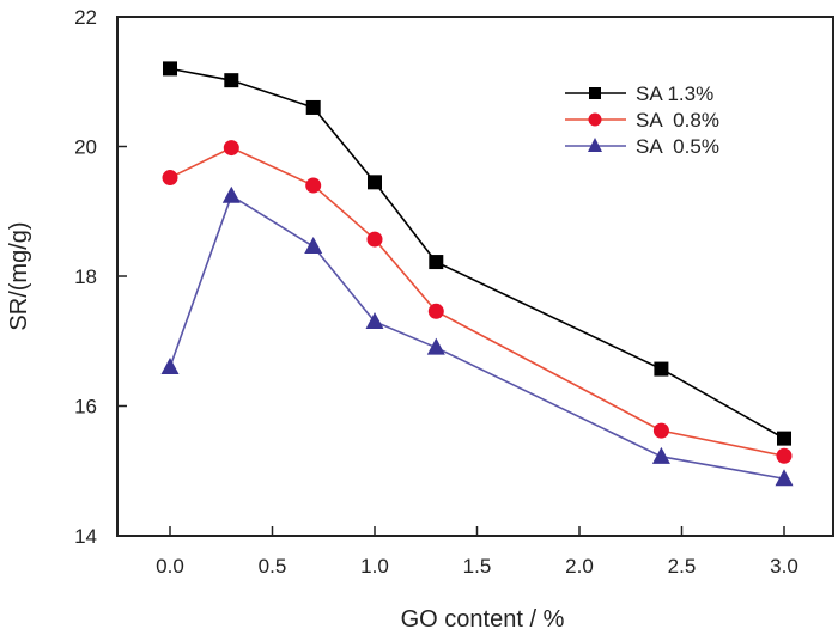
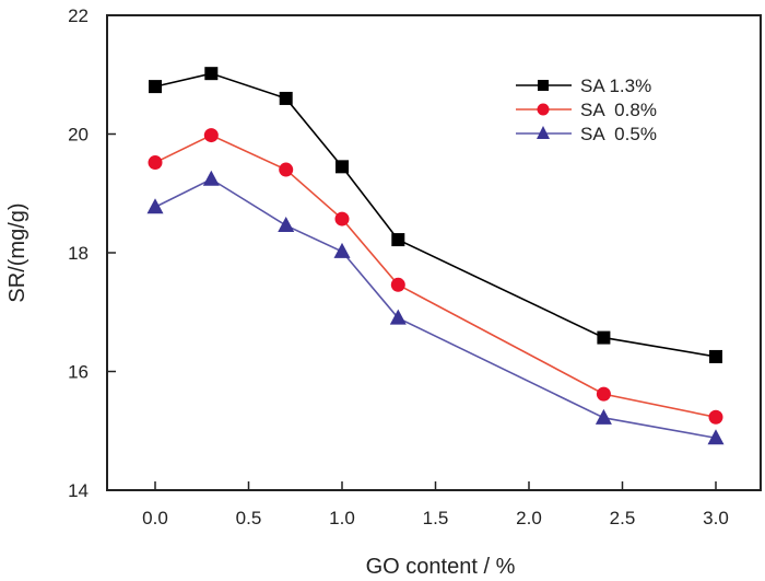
SA 1.3%/0.0: 21,2 -> 20,8
SA 0.5%/0.0: 16,6 -> 18,8
SA 0.5%/1.0: 17,3 -> 18,0
SA 1.3%/3.0: 15,5 -> 16,2
